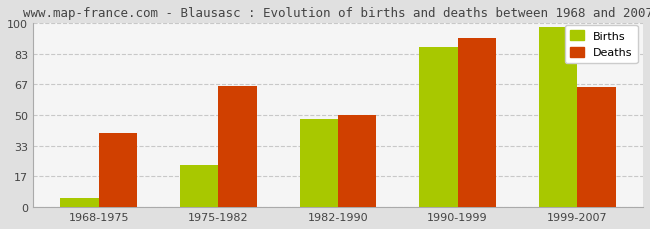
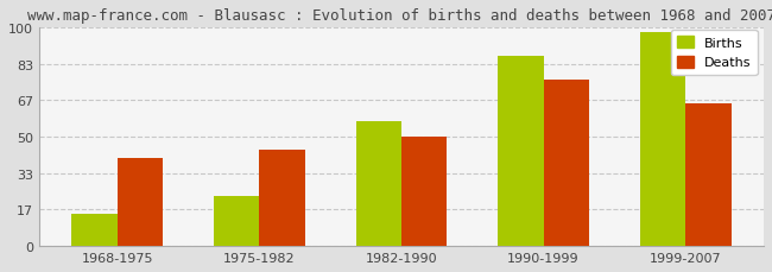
Births/1968-1975: 5 -> 15
Deaths/1975-1982: 66 -> 44
Births/1982-1990: 48 -> 57
Deaths/1990-1999: 92 -> 76
